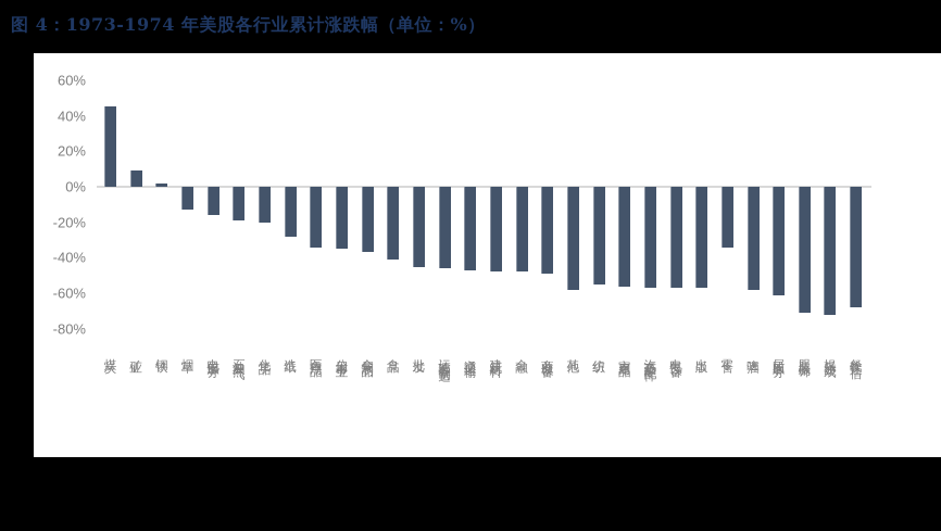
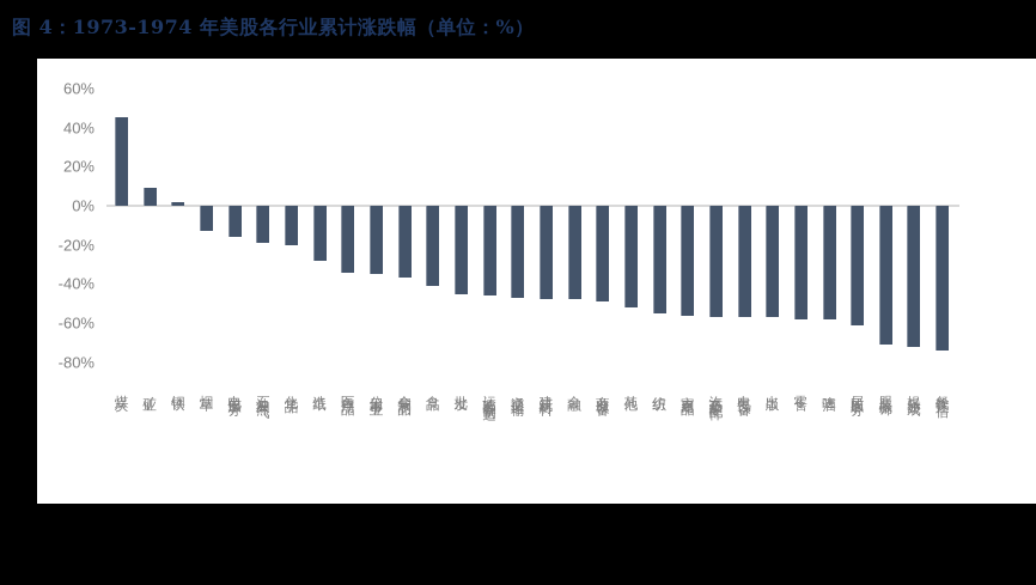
其他: -58% -> -52%
零售: -34% -> -58%
餐饮住宿: -68% -> -74%
